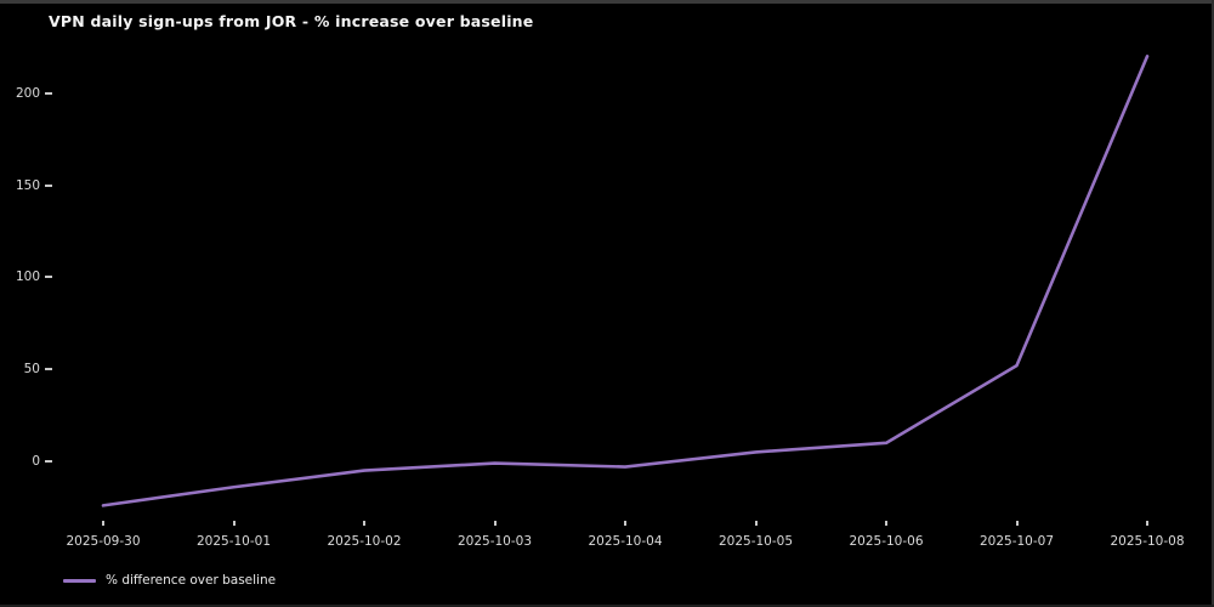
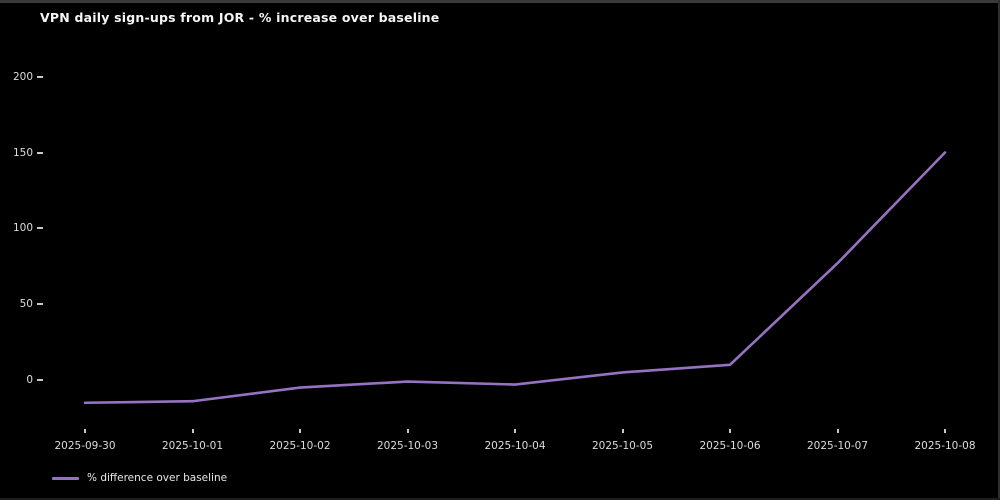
2025-09-30: -24 -> -15
2025-10-07: 52 -> 77
2025-10-08: 220 -> 150
